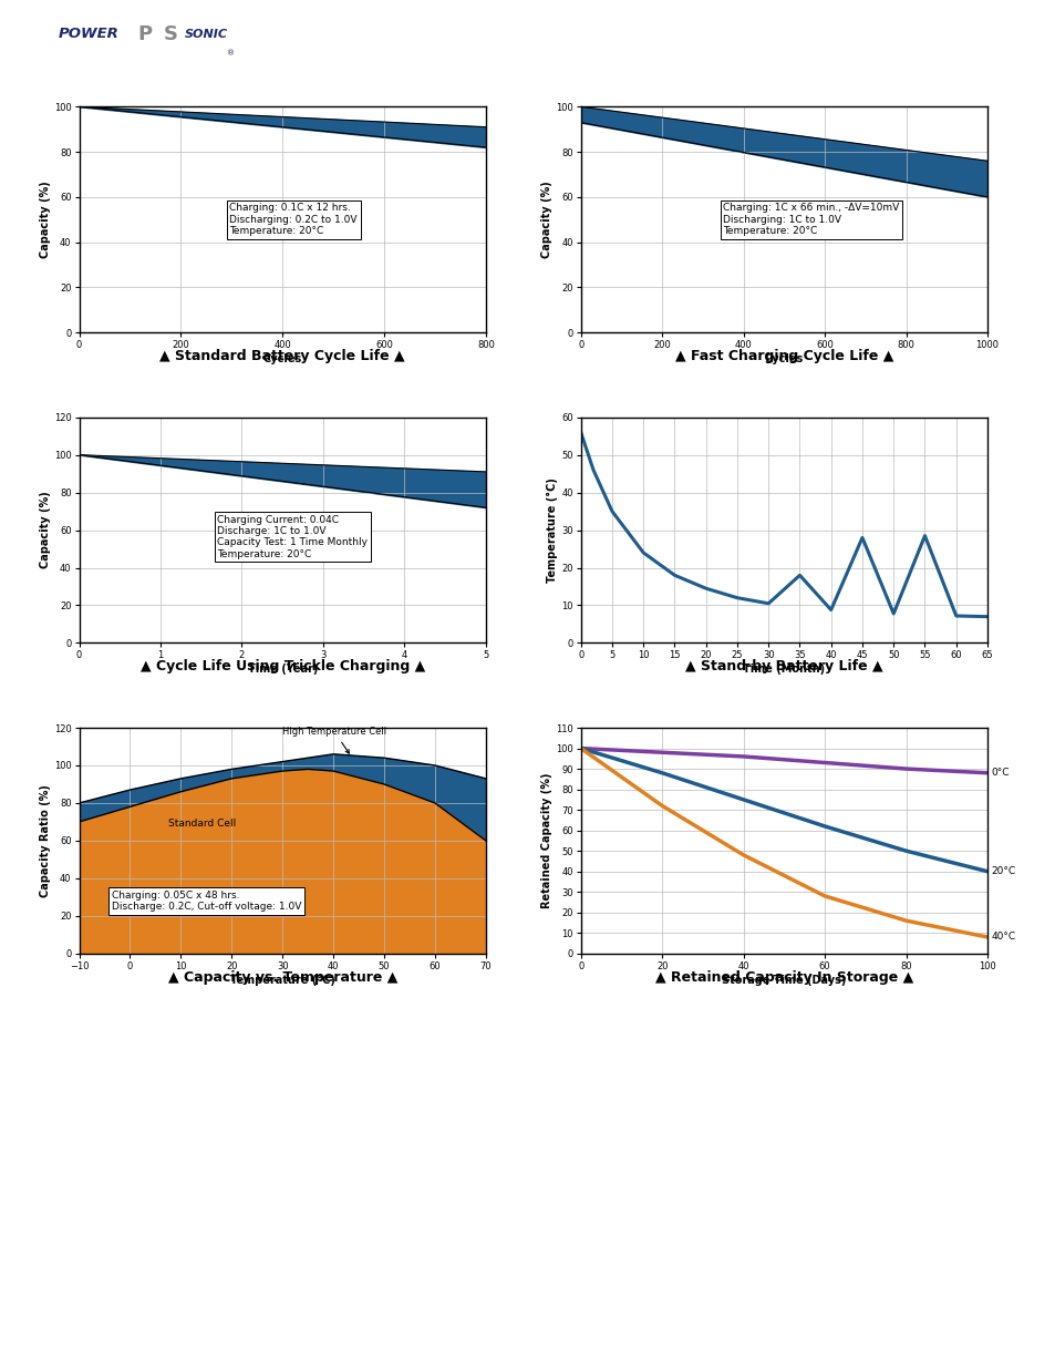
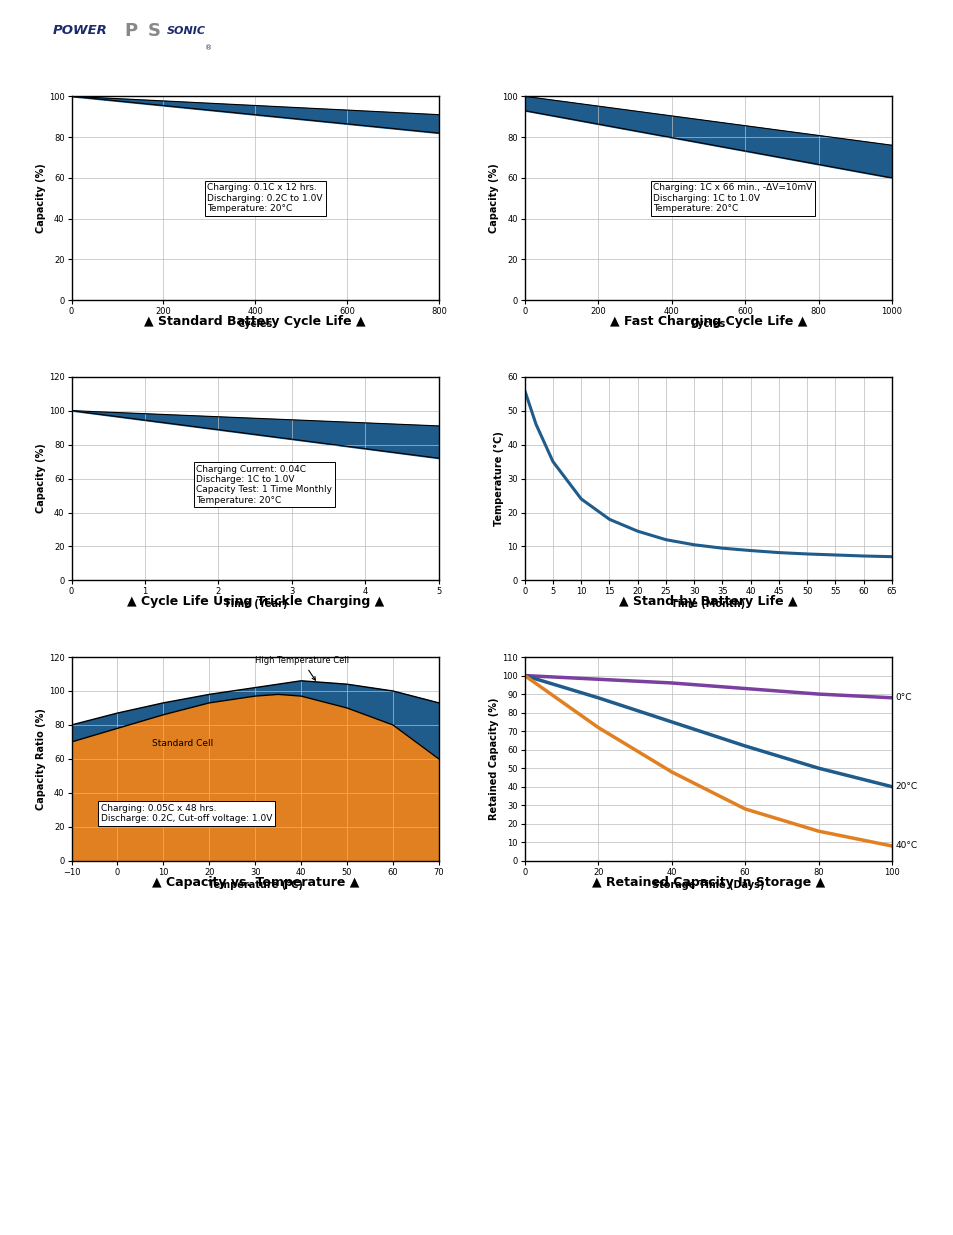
35: 18.0 -> 9.5
45: 28.0 -> 8.2
55: 28.5 -> 7.5
